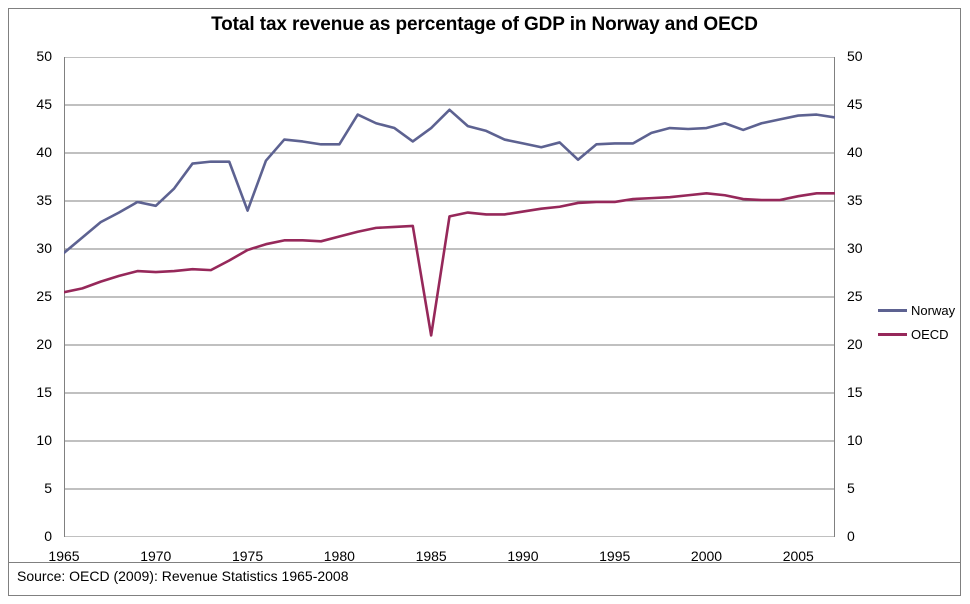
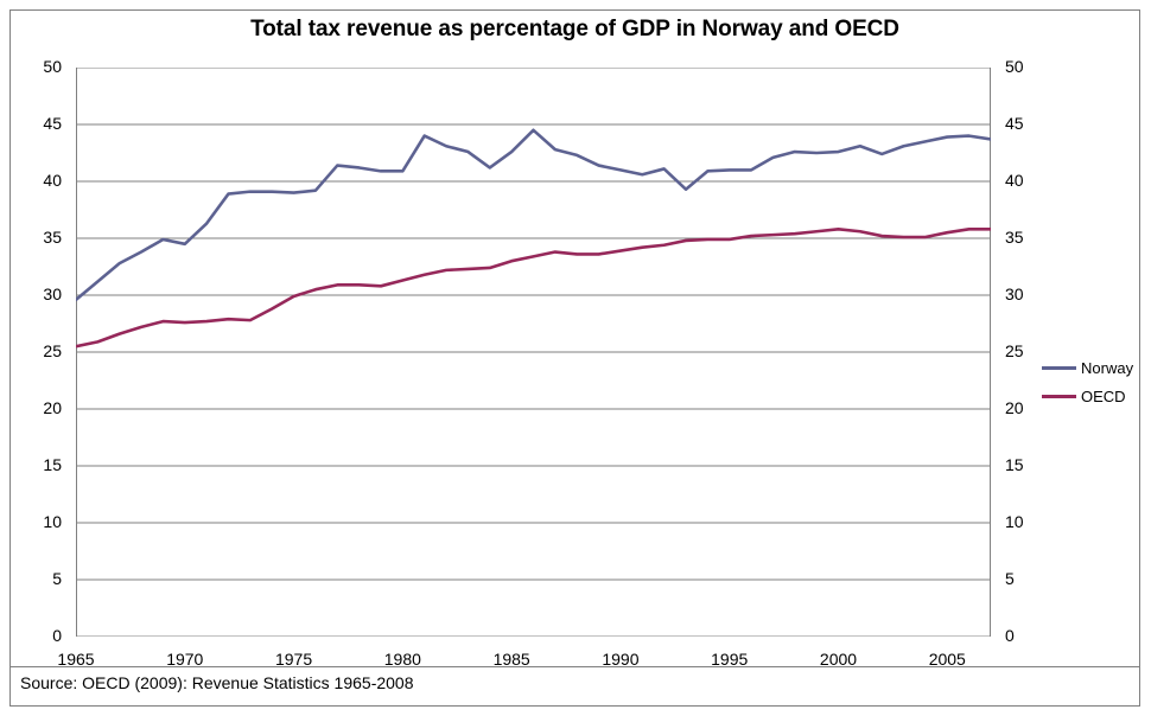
Norway/1975: 34 -> 39
OECD/1985: 21 -> 33
